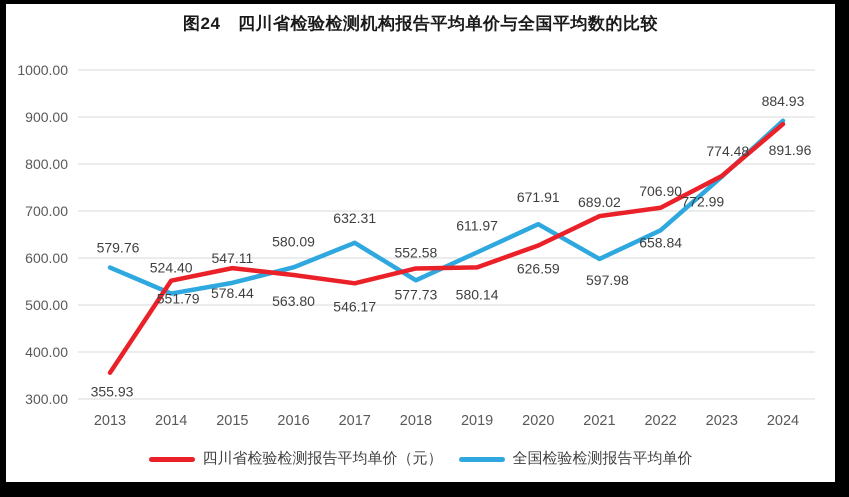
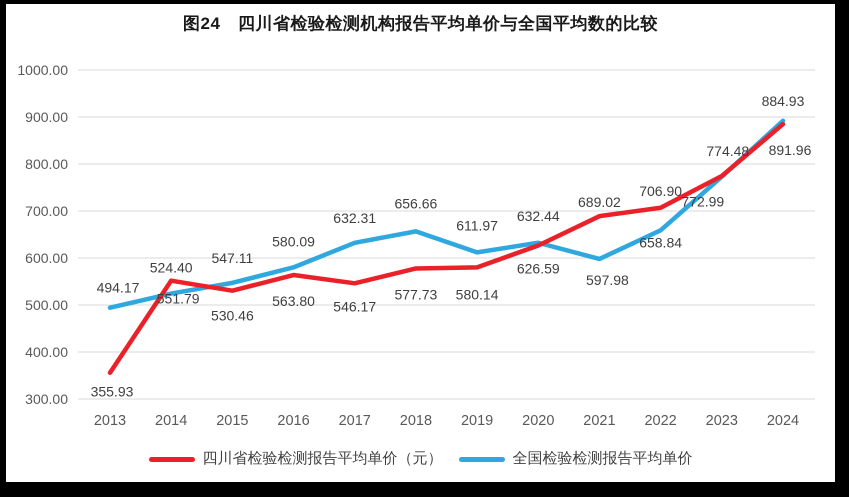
全国检验检测报告平均单价/2013: 579.76 -> 494.17
四川省检验检测报告平均单价（元）/2015: 578.44 -> 530.46
全国检验检测报告平均单价/2018: 552.58 -> 656.66
全国检验检测报告平均单价/2020: 671.91 -> 632.44
